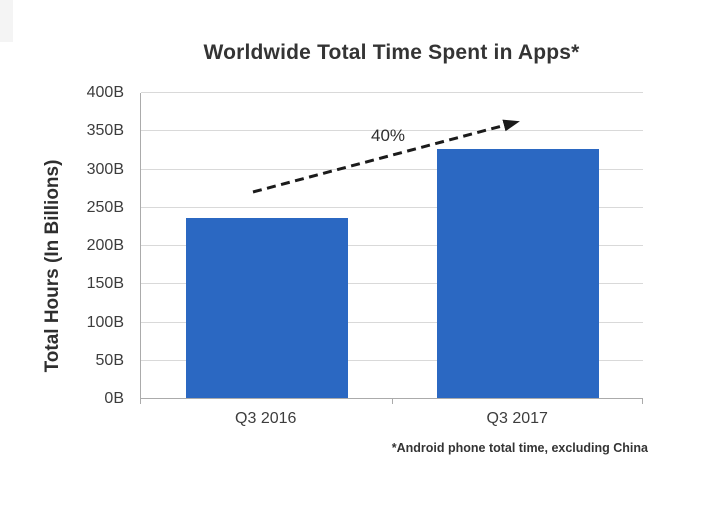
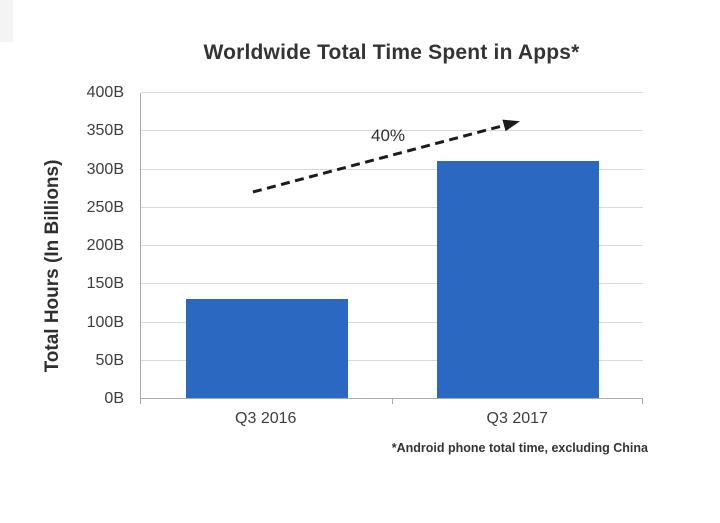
Q3 2016: 240B -> 130B
Q3 2017: 320B -> 310B
